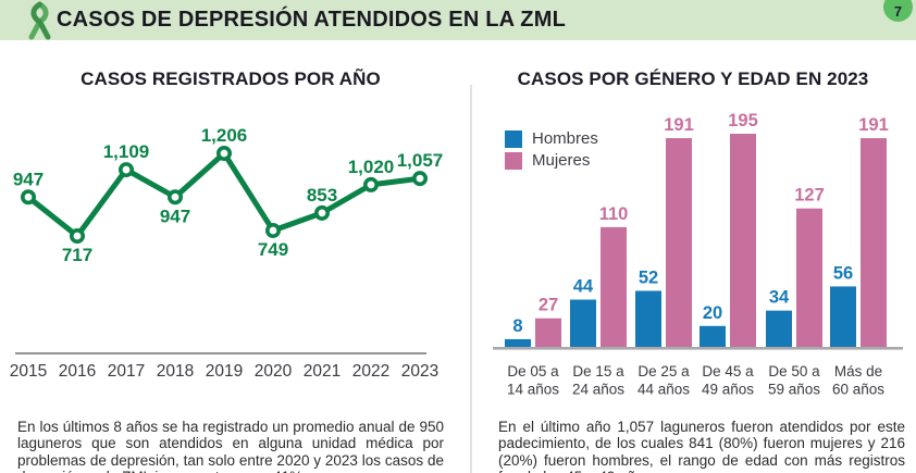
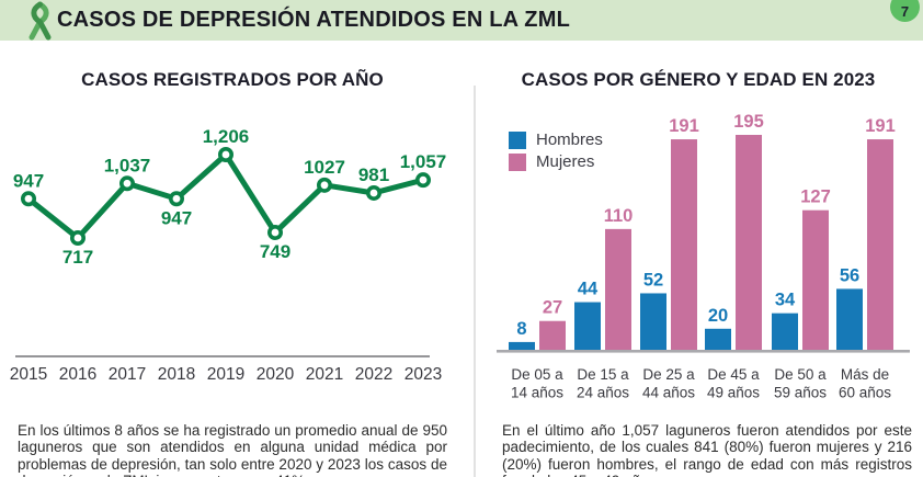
CASOS REGISTRADOS POR AÑO/2017: 1,109 -> 1,037
CASOS REGISTRADOS POR AÑO/2021: 853 -> 1027
CASOS REGISTRADOS POR AÑO/2022: 1,020 -> 981
